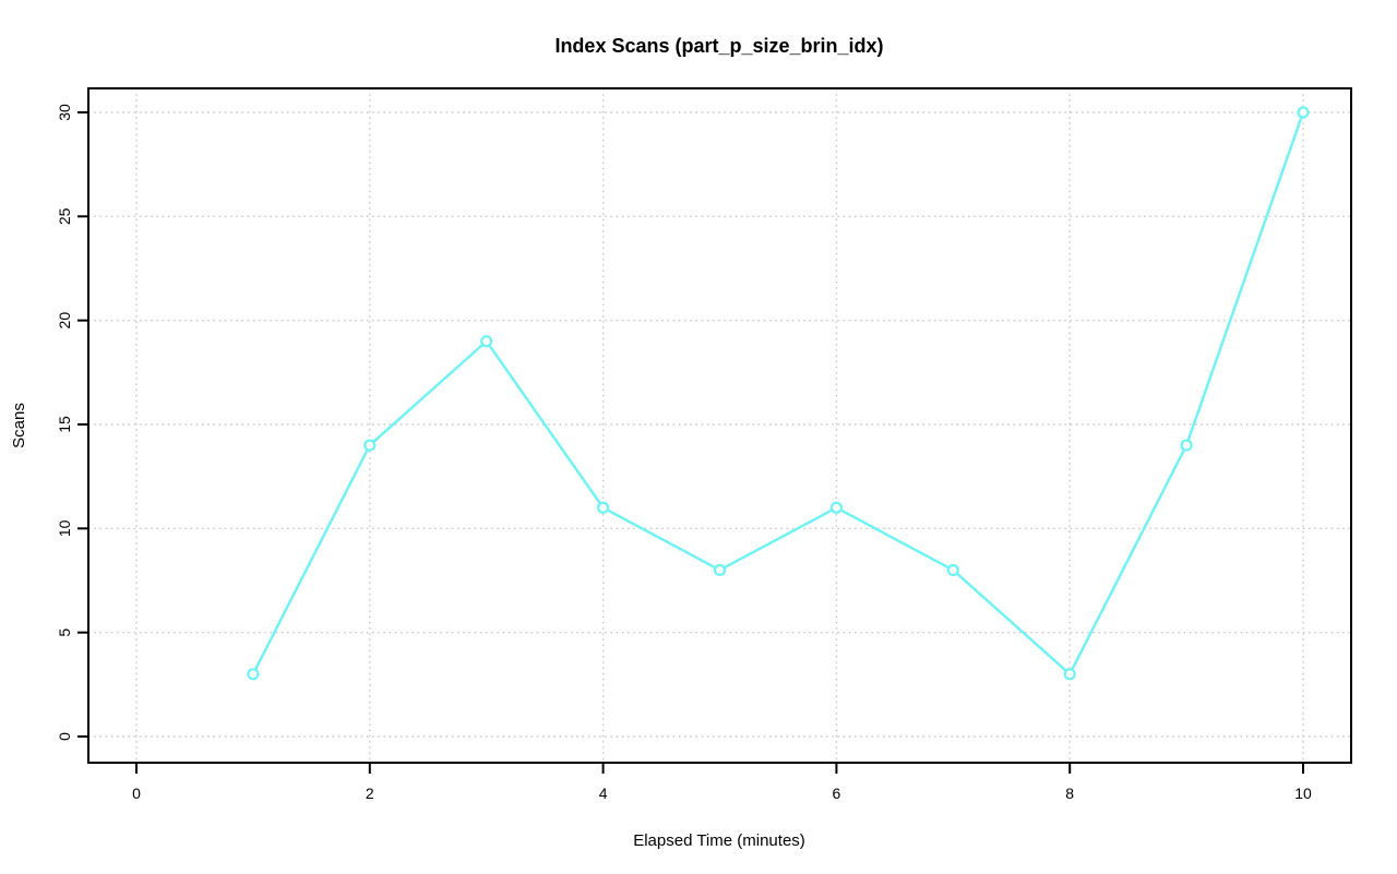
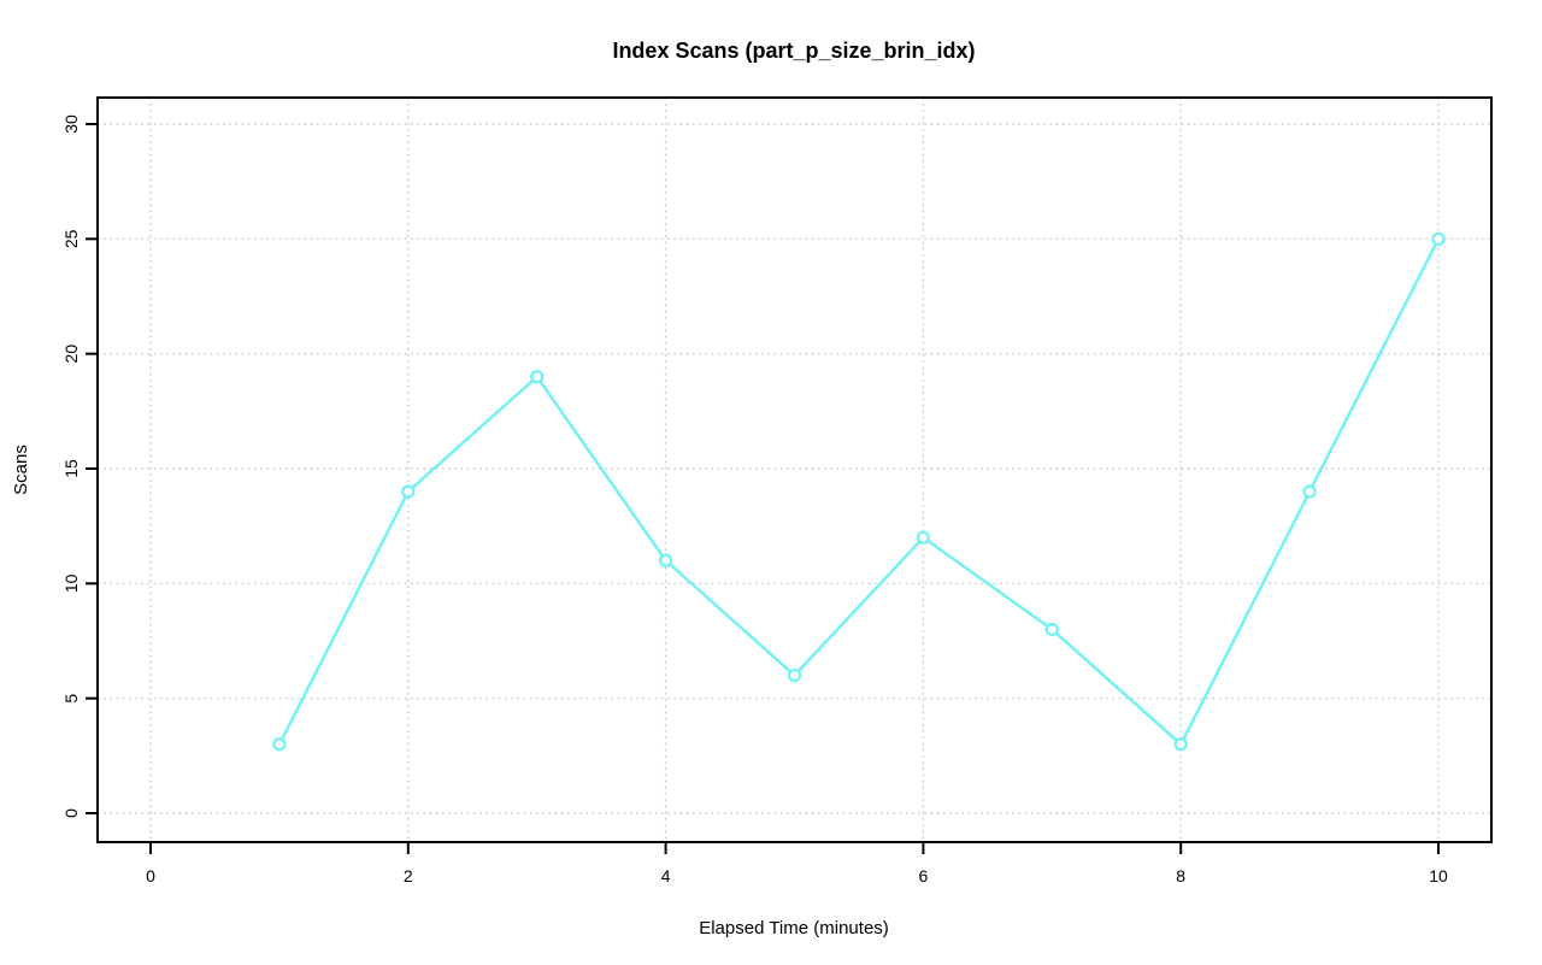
5: 8 -> 6
6: 11 -> 12
10: 30 -> 25
